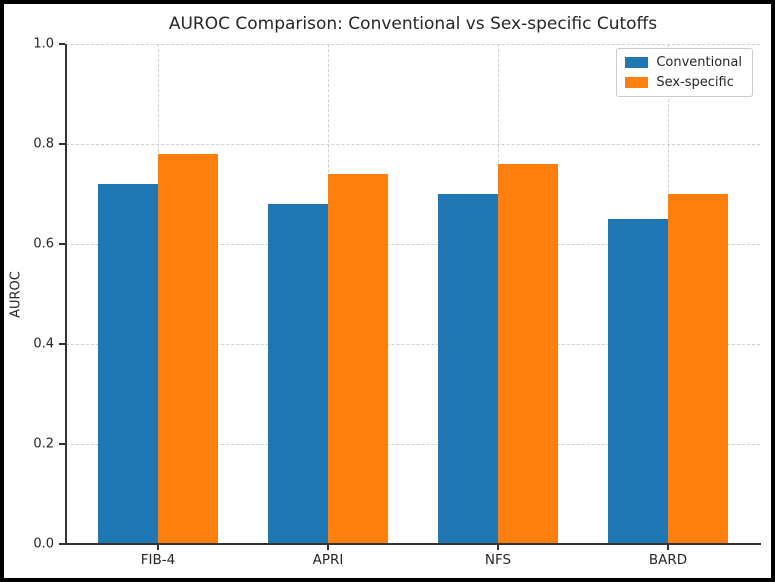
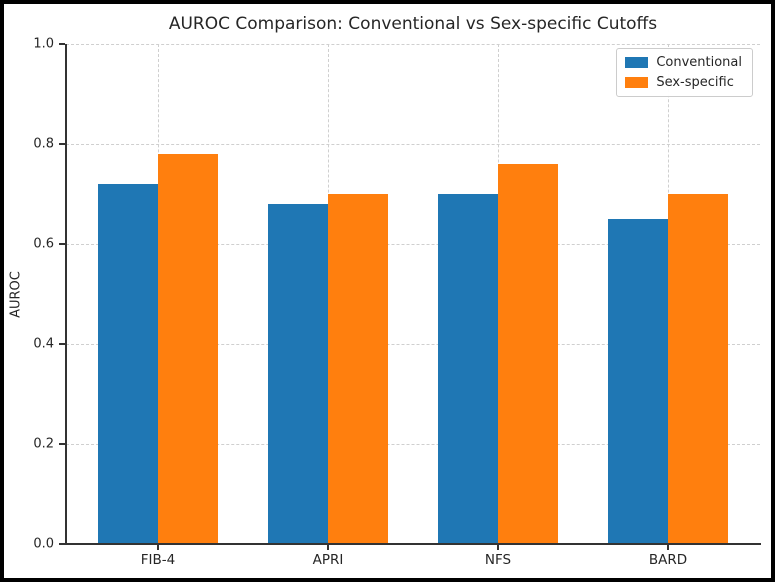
Sex-specific/APRI: 0.74 -> 0.70
